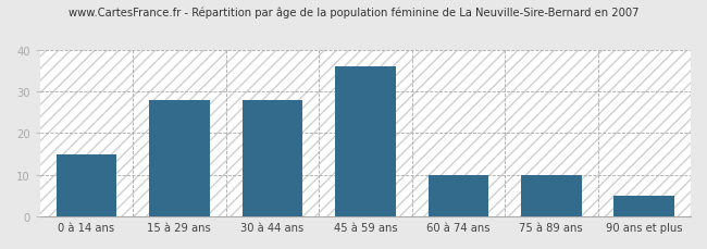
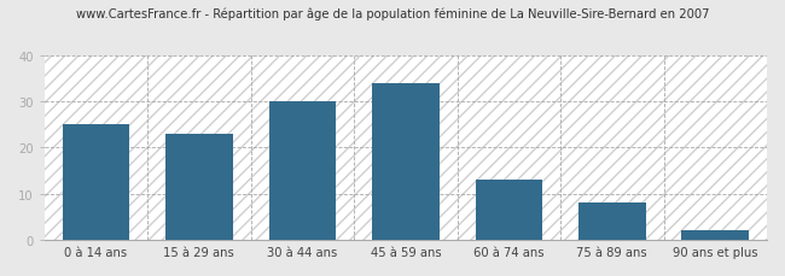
0 à 14 ans: 15 -> 25
15 à 29 ans: 28 -> 23
30 à 44 ans: 28 -> 30
45 à 59 ans: 36 -> 34
60 à 74 ans: 10 -> 13
75 à 89 ans: 10 -> 8
90 ans et plus: 5 -> 2
